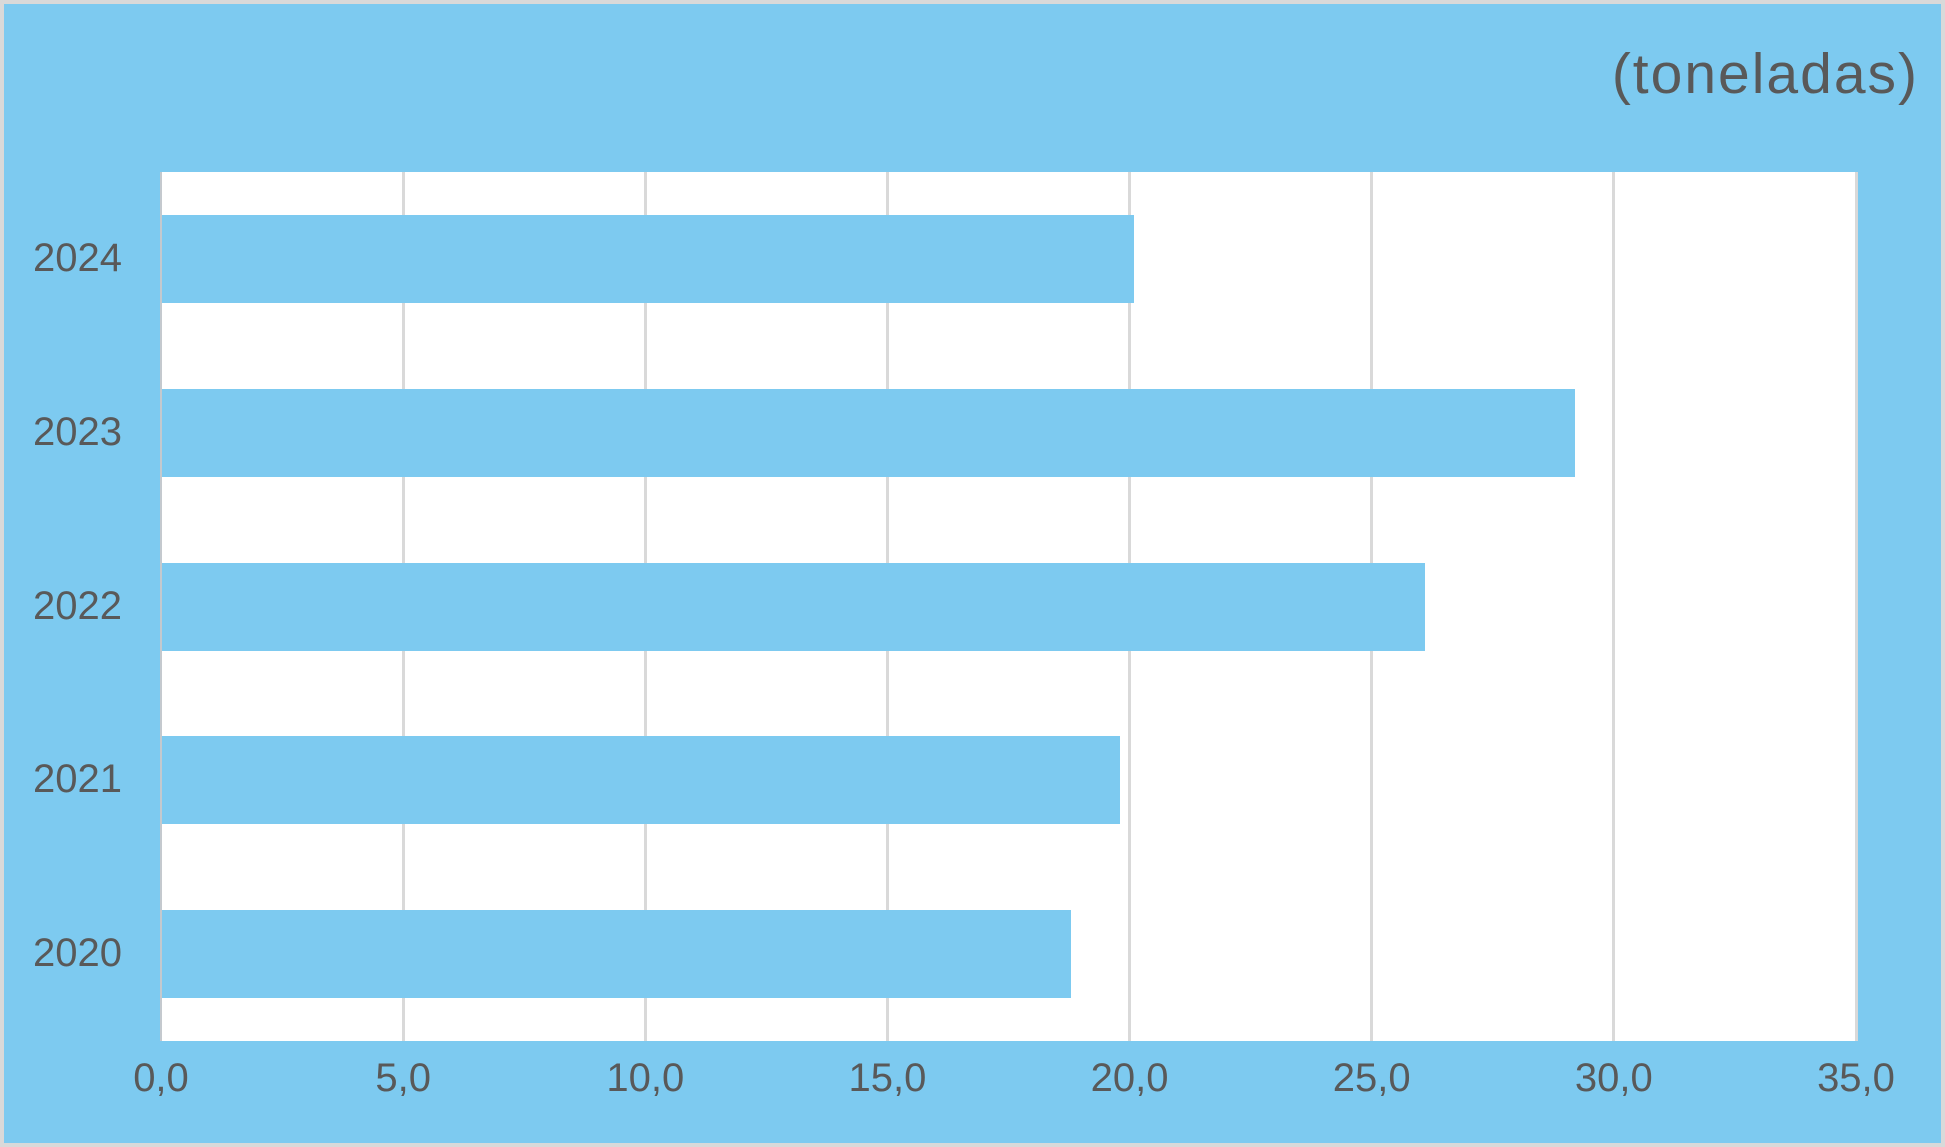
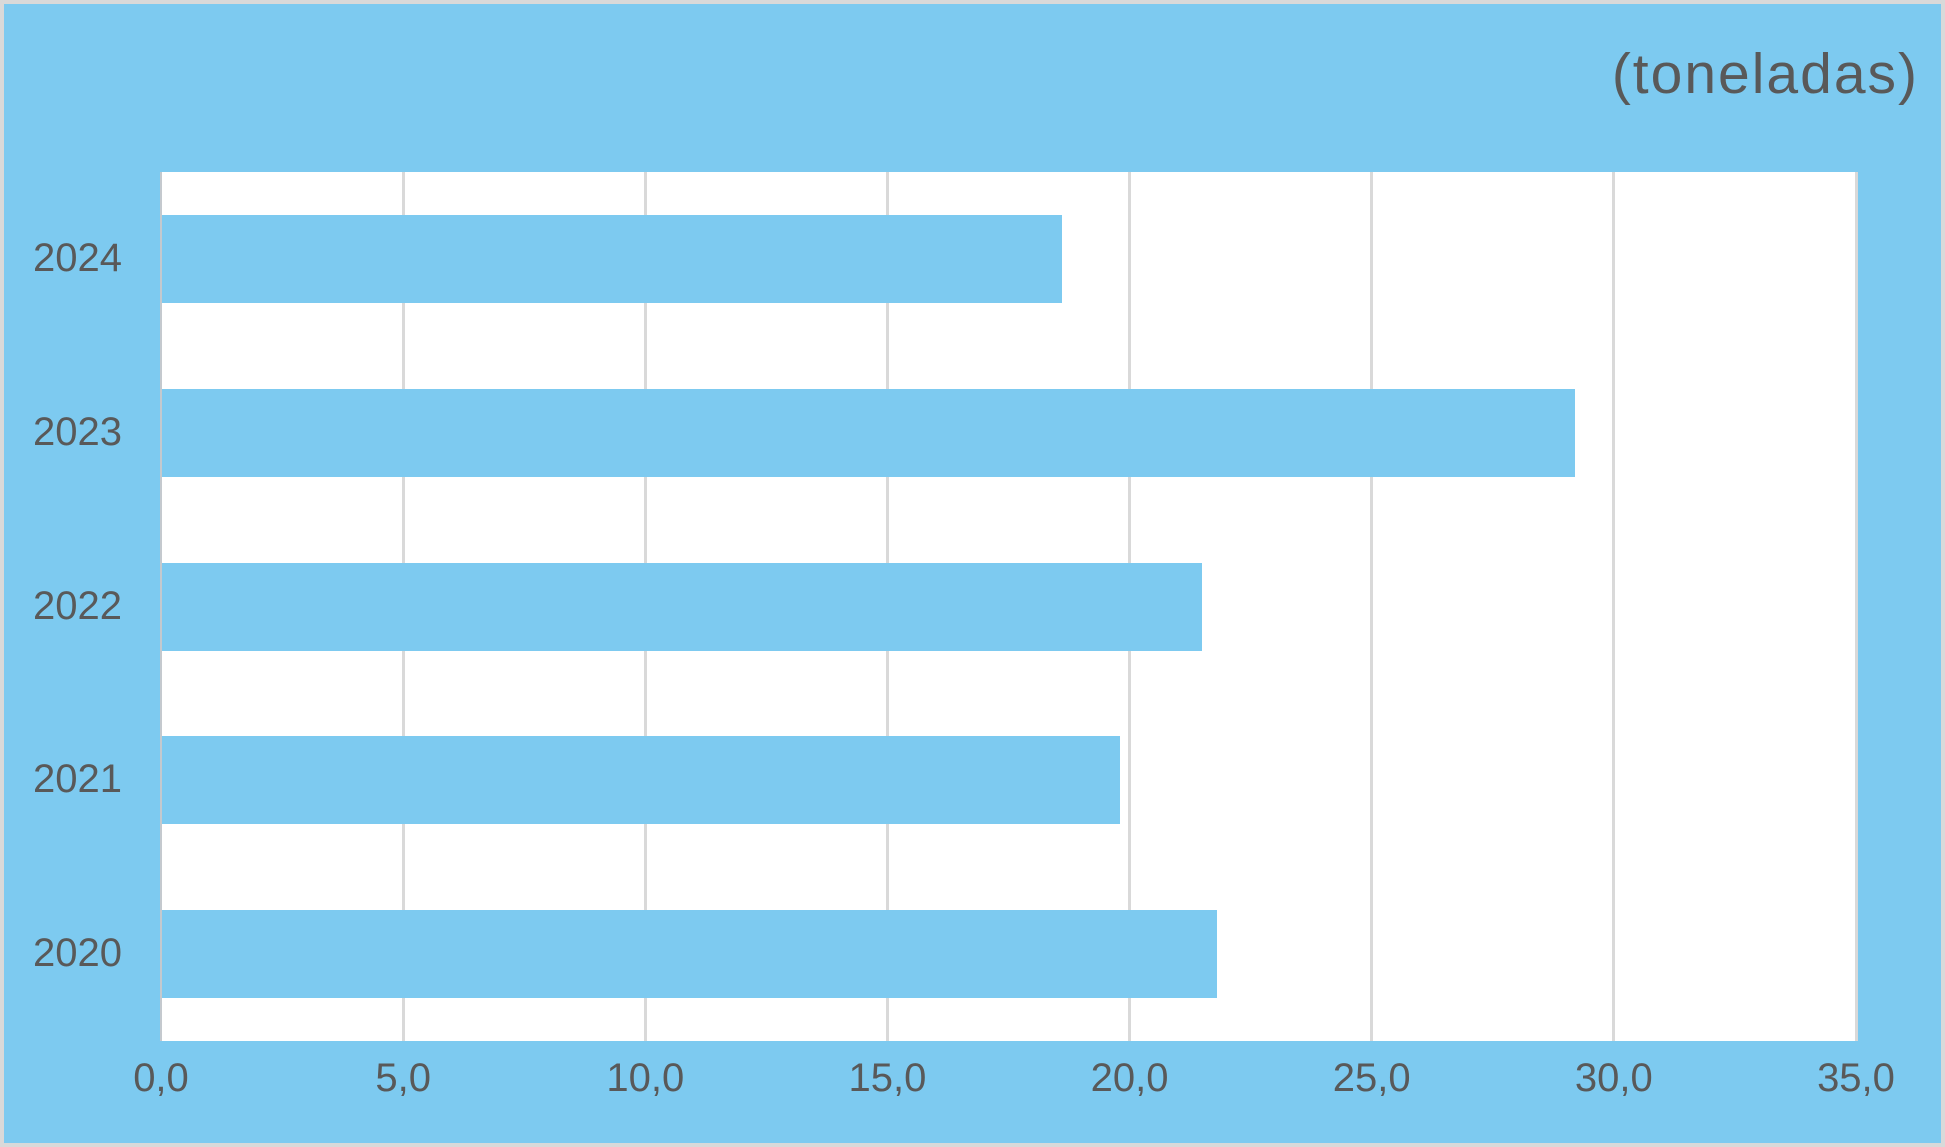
2024: 20,1 -> 18,6
2022: 26,1 -> 21,5
2020: 18,8 -> 21,8
